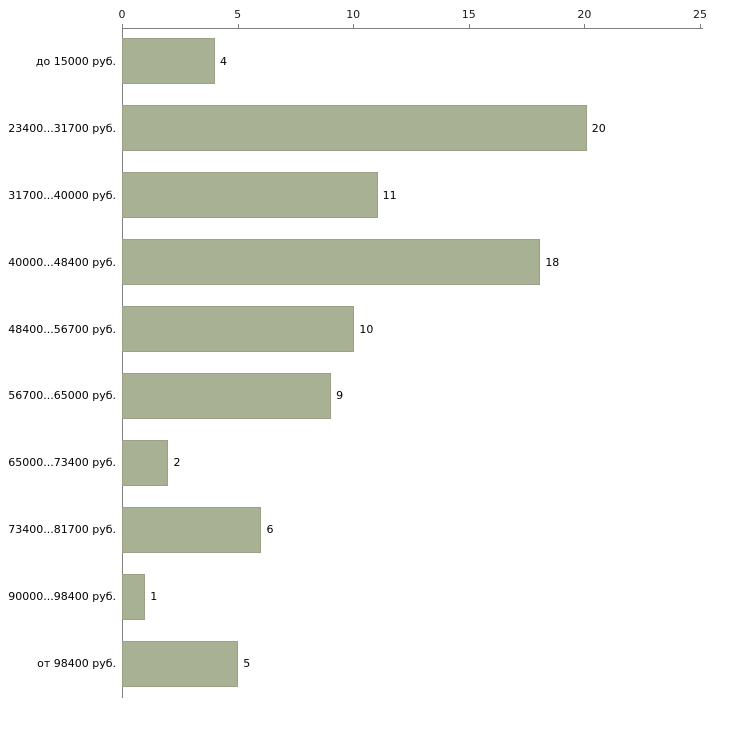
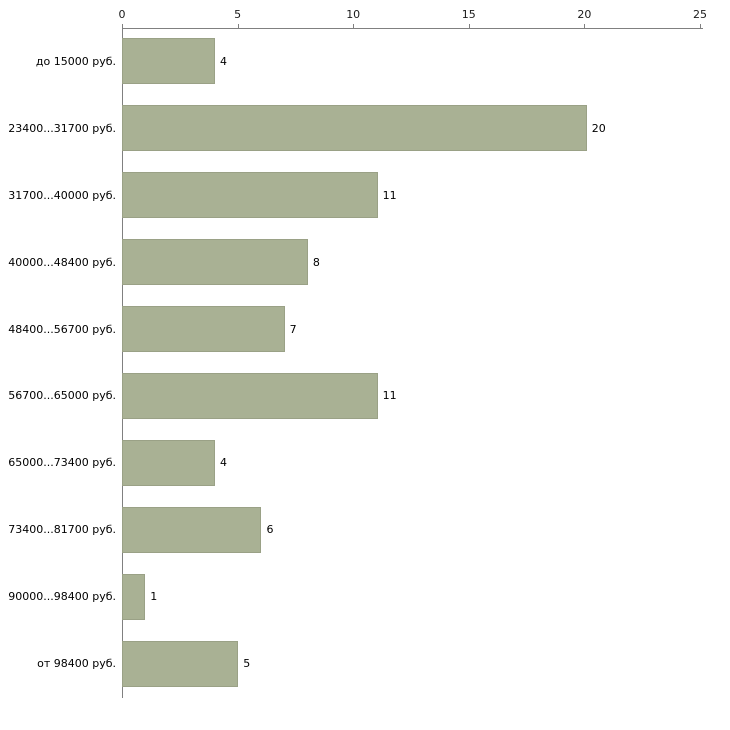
40000...48400 руб.: 18 -> 8
48400...56700 руб.: 10 -> 7
56700...65000 руб.: 9 -> 11
65000...73400 руб.: 2 -> 4
